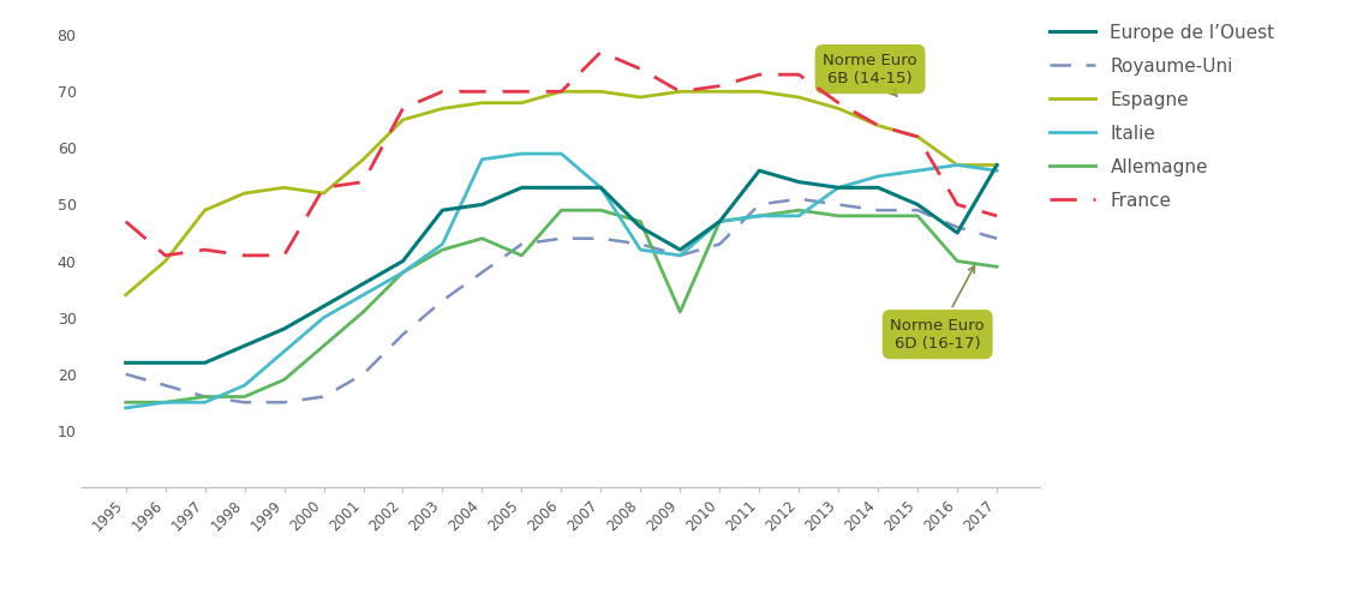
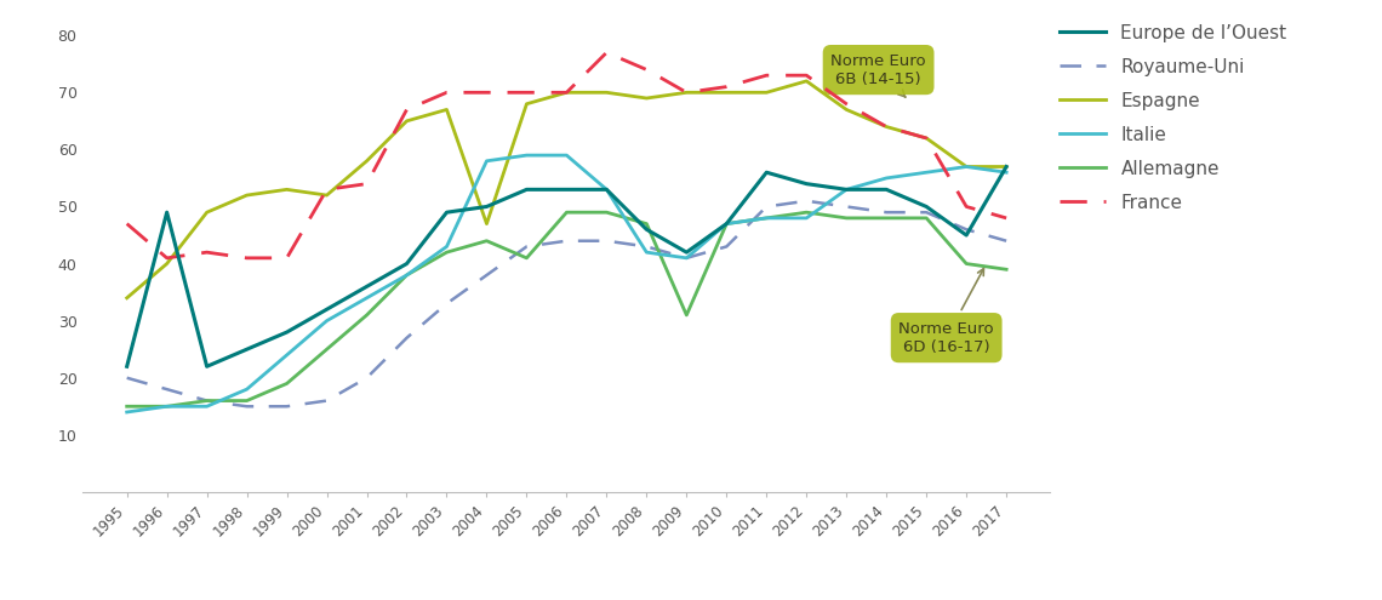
Europe de l’Ouest/1996: 22 -> 49
Espagne/2004: 68 -> 47
Espagne/2012: 69 -> 72
